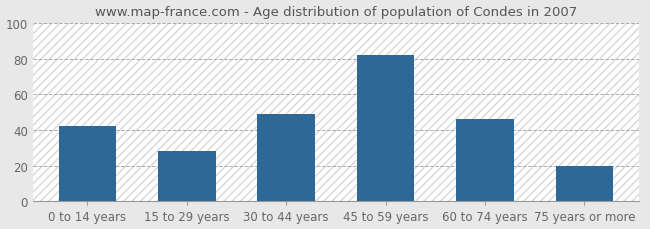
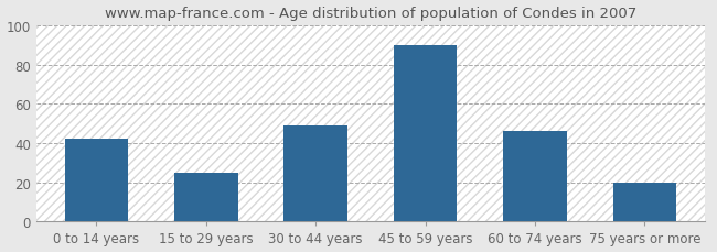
15 to 29 years: 28 -> 25
45 to 59 years: 82 -> 90
